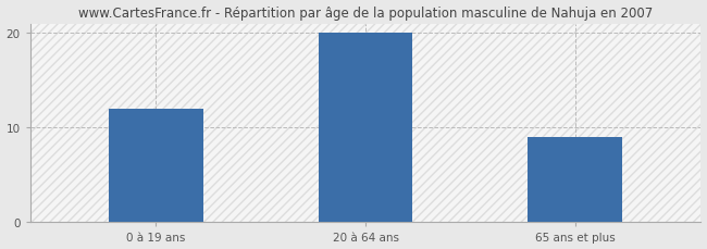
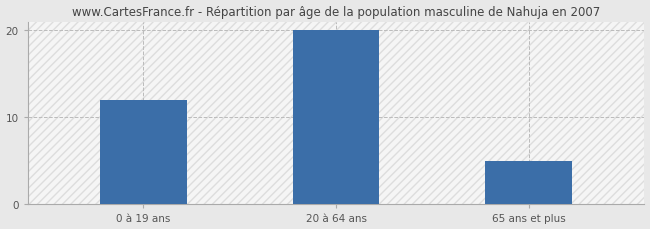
65 ans et plus: 9 -> 5
